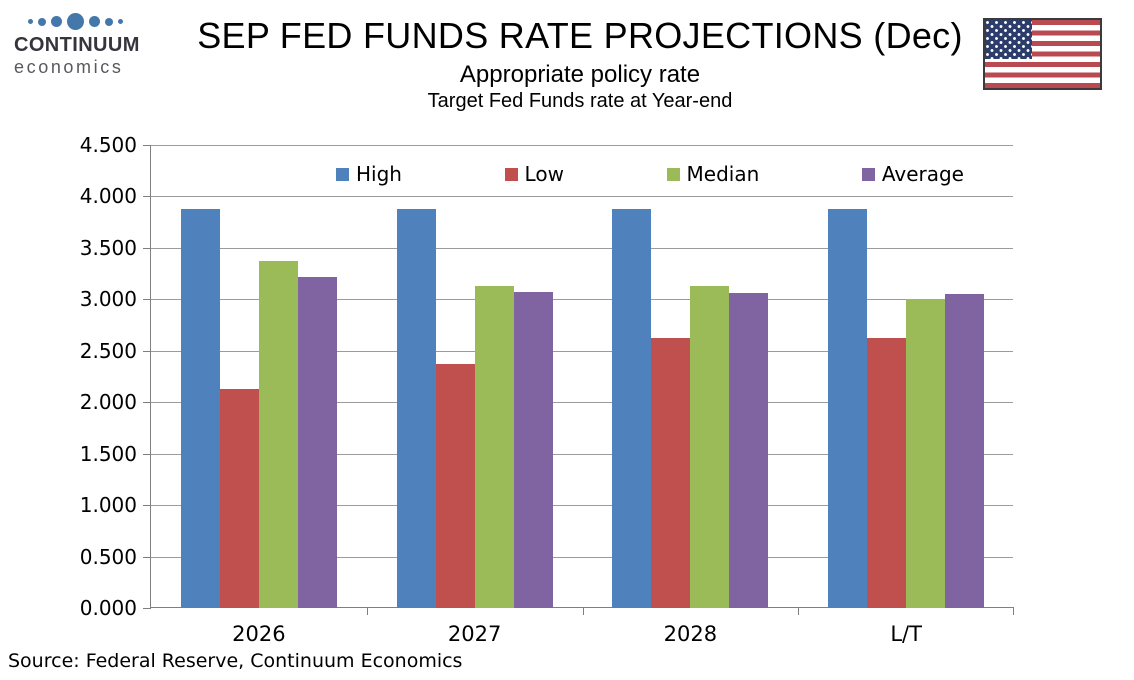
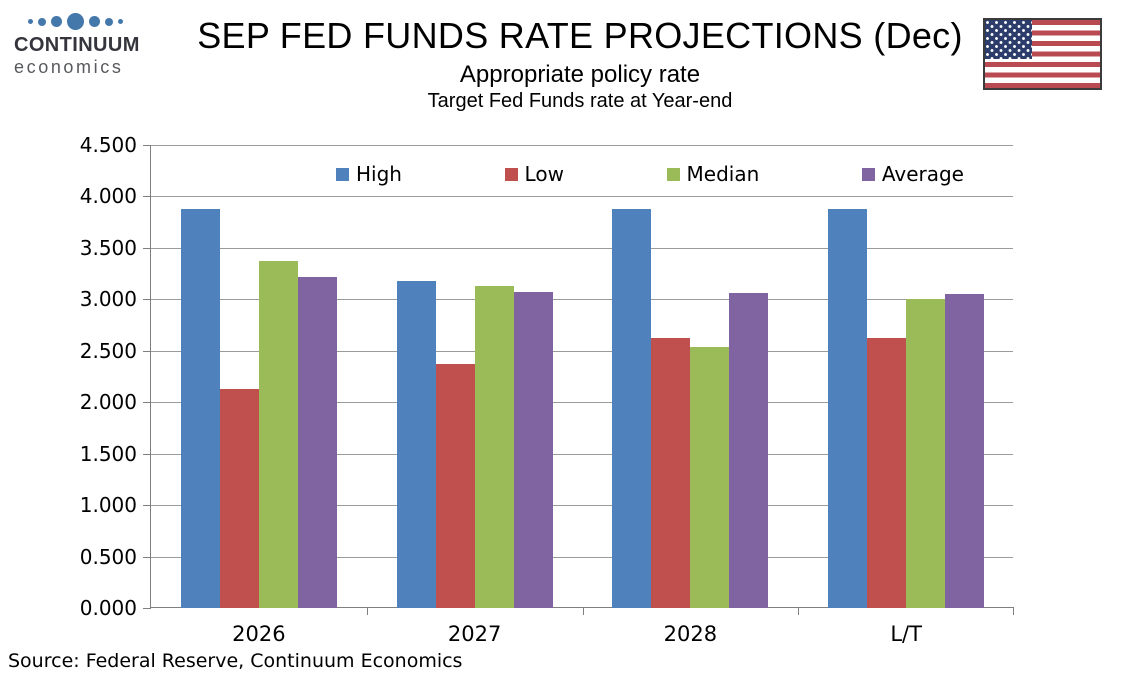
High/2027: 3.88 -> 3.18
Median/2028: 3.12 -> 2.54
